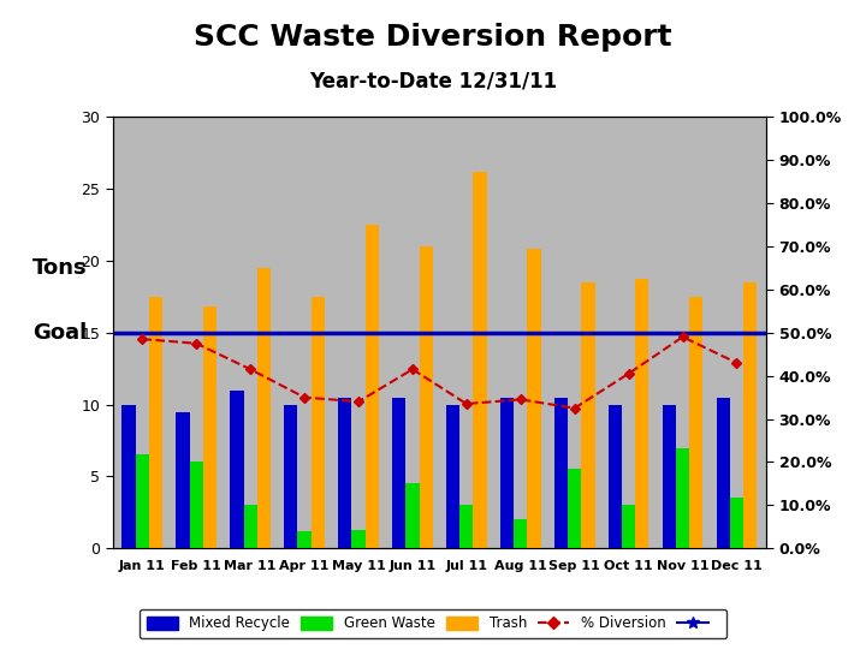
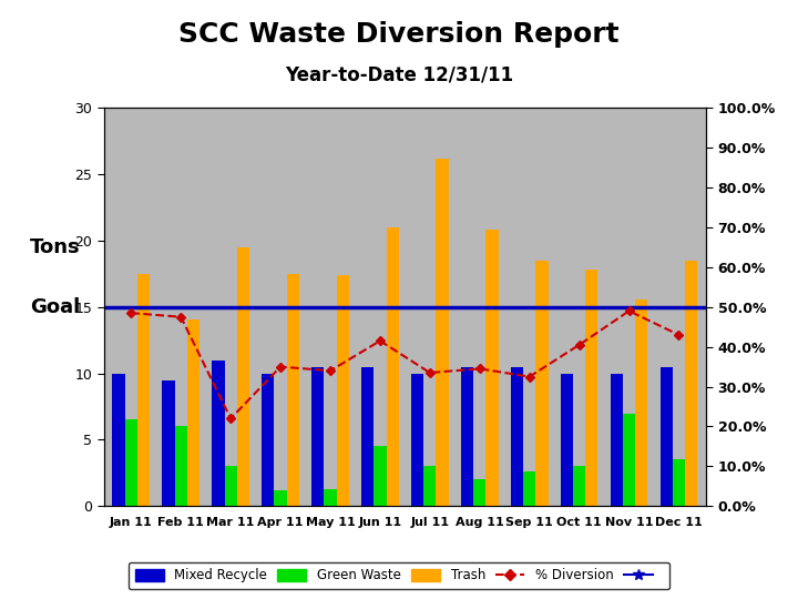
Trash/Feb 11: 16.8 -> 14.1
% Diversion/Mar 11: 41.5% -> 22.0%
Trash/May 11: 22.5 -> 17.4
Green Waste/Sep 11: 5.5 -> 2.6
Trash/Oct 11: 18.7 -> 17.8
Trash/Nov 11: 17.5 -> 15.6
